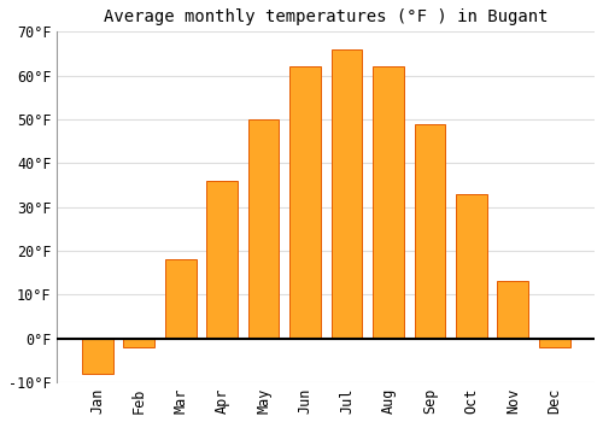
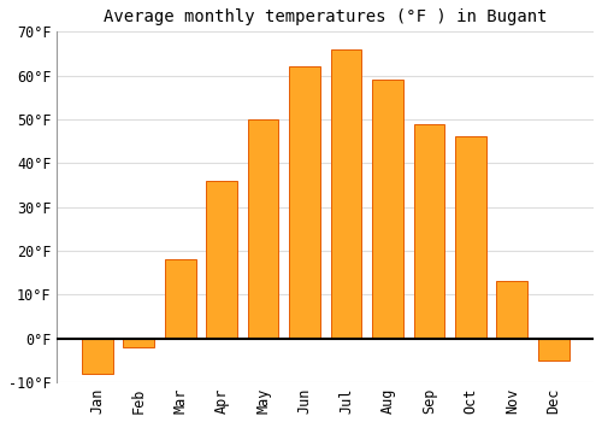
Aug: 62°F -> 59°F
Oct: 33°F -> 46°F
Dec: -2°F -> -5°F
